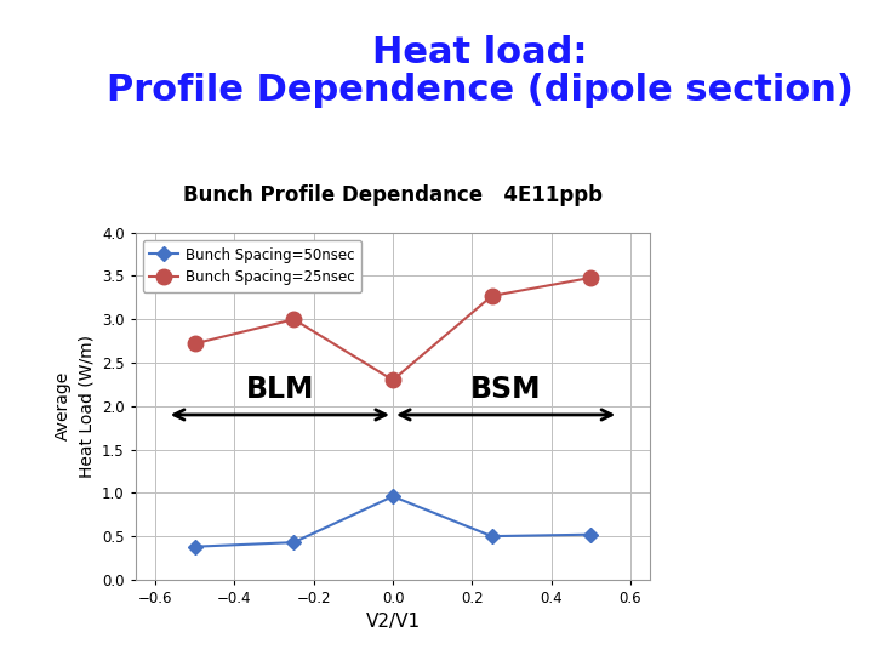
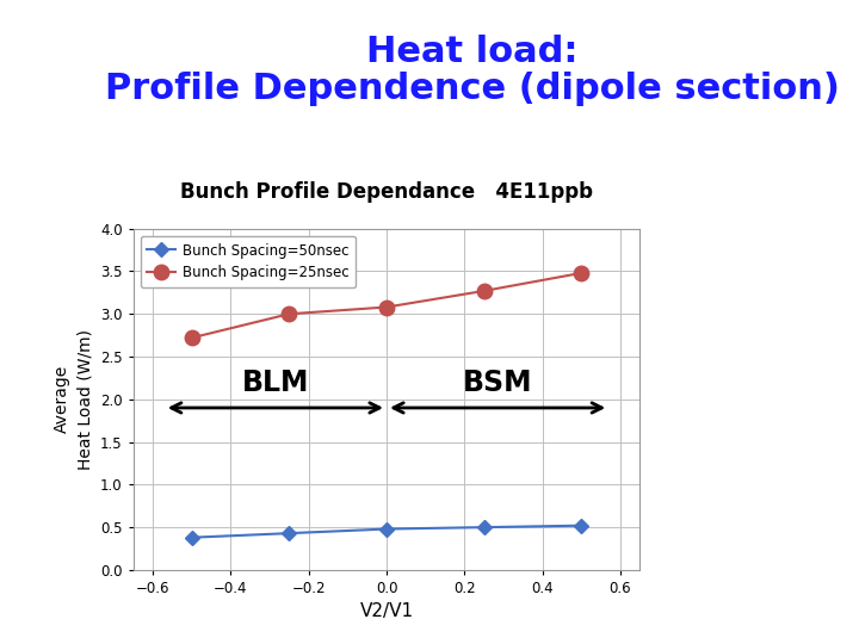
Bunch Spacing=50nsec/0.0: 0.96 -> 0.48
Bunch Spacing=25nsec/0.0: 2.30 -> 3.08
